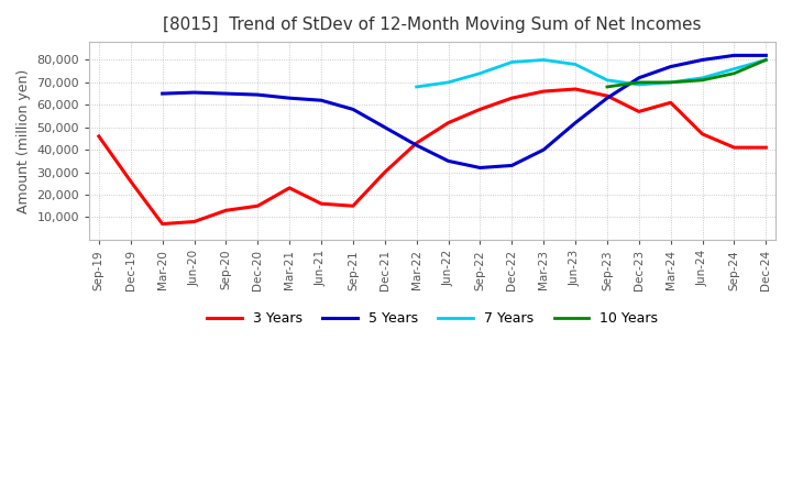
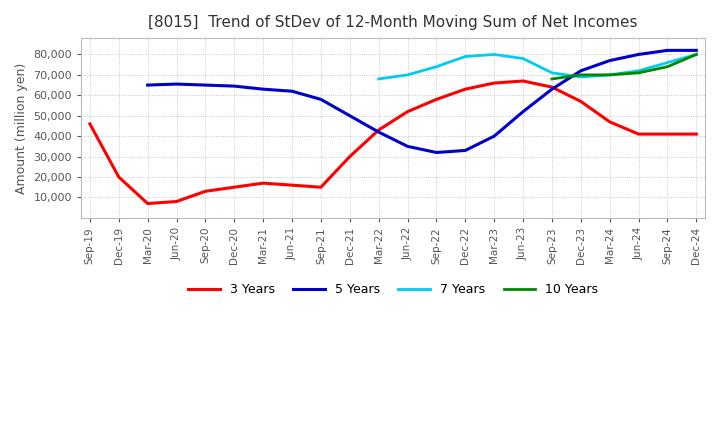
3 Years/Dec-19: 26,000 -> 20,000
3 Years/Mar-21: 23,000 -> 17,000
3 Years/Mar-24: 61,000 -> 47,000
3 Years/Jun-24: 47,000 -> 41,000
